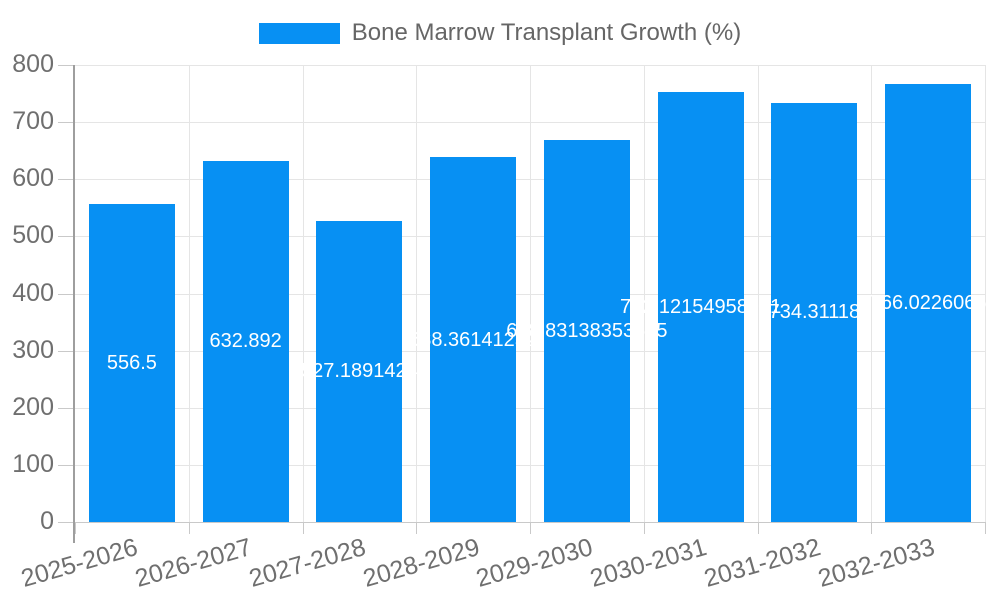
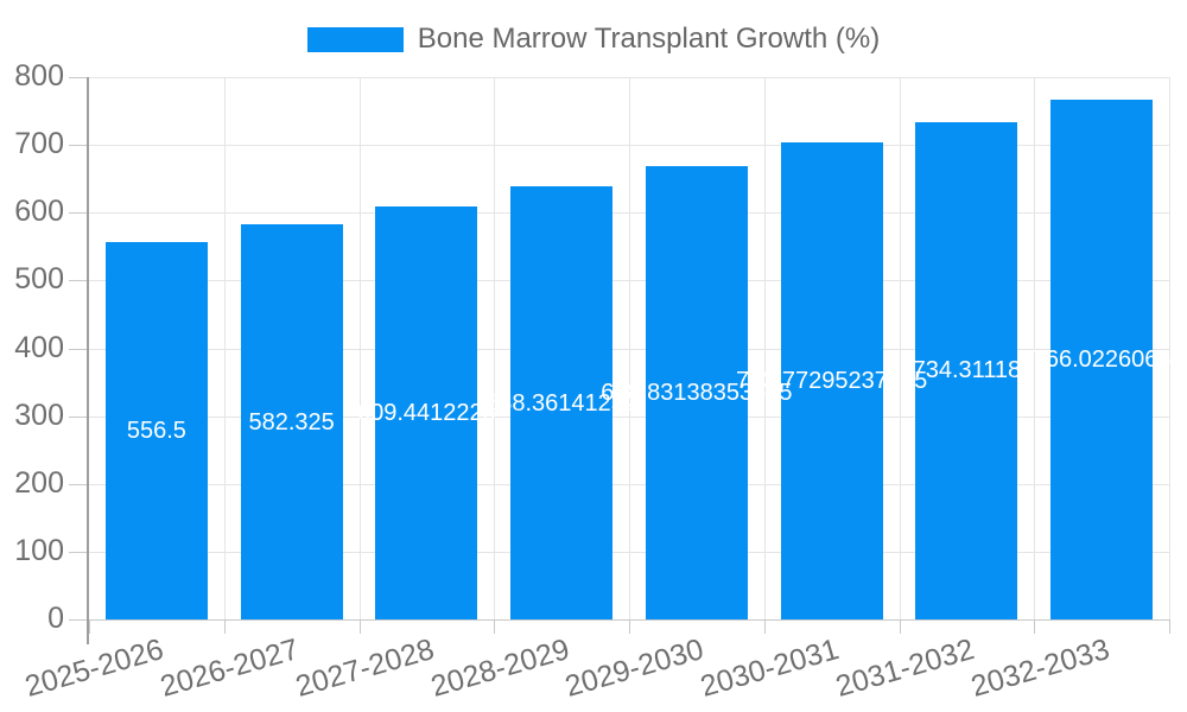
2026-2027: 632.892 -> 582.325
2027-2028: 527.1891424 -> 609.4412225
2030-2031: 752.12154958981 -> 703.77295237555
